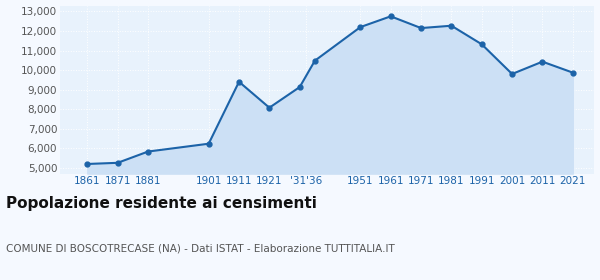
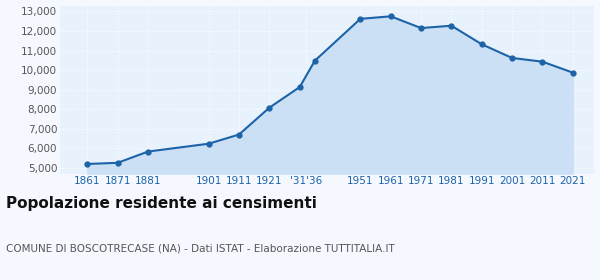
1911: 9,400 -> 6,700
1951: 12,200 -> 12,600
2001: 9,800 -> 10,600
